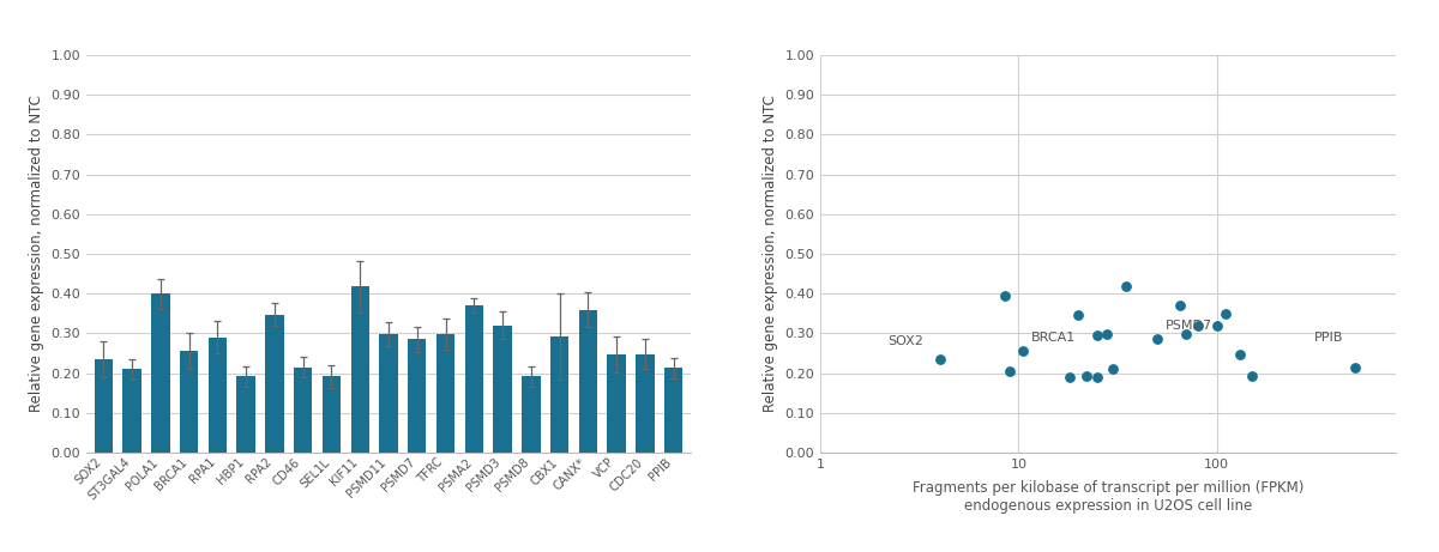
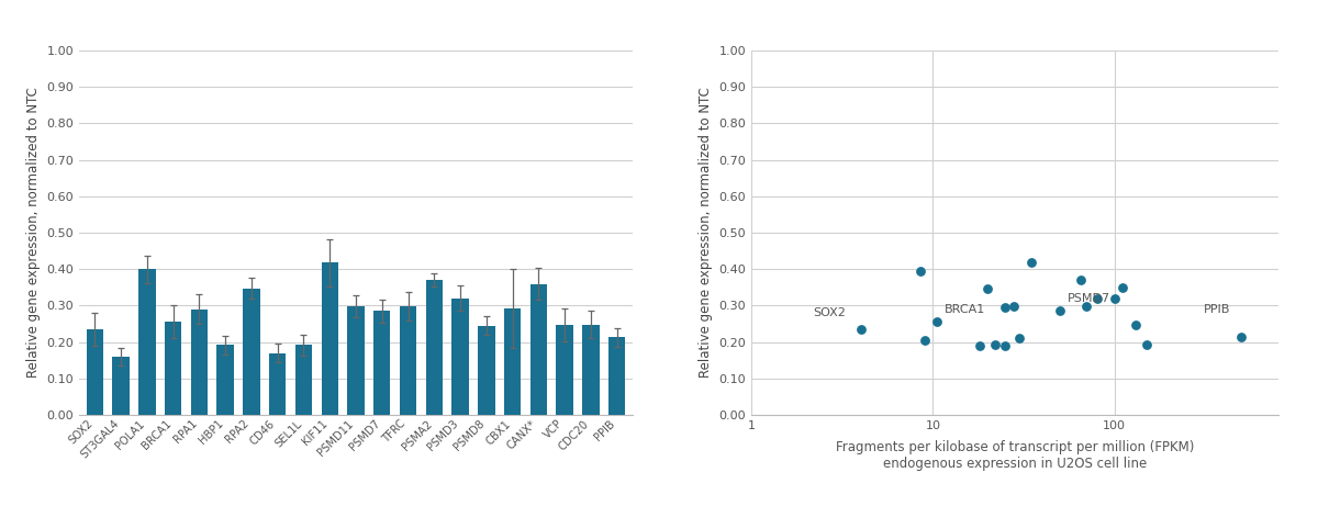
ST3GAL4: 0.210 -> 0.160
CD46: 0.215 -> 0.170
PSMD8: 0.192 -> 0.245
